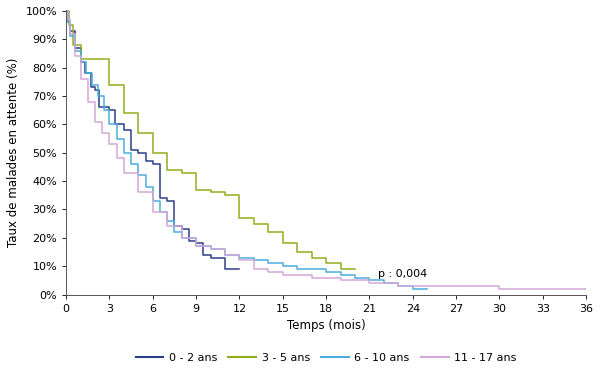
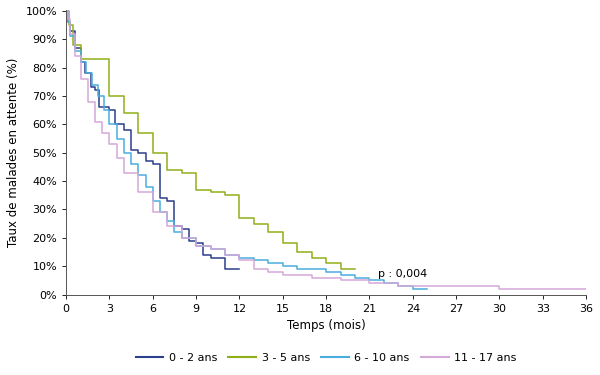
3 - 5 ans/3: 74% -> 70%
